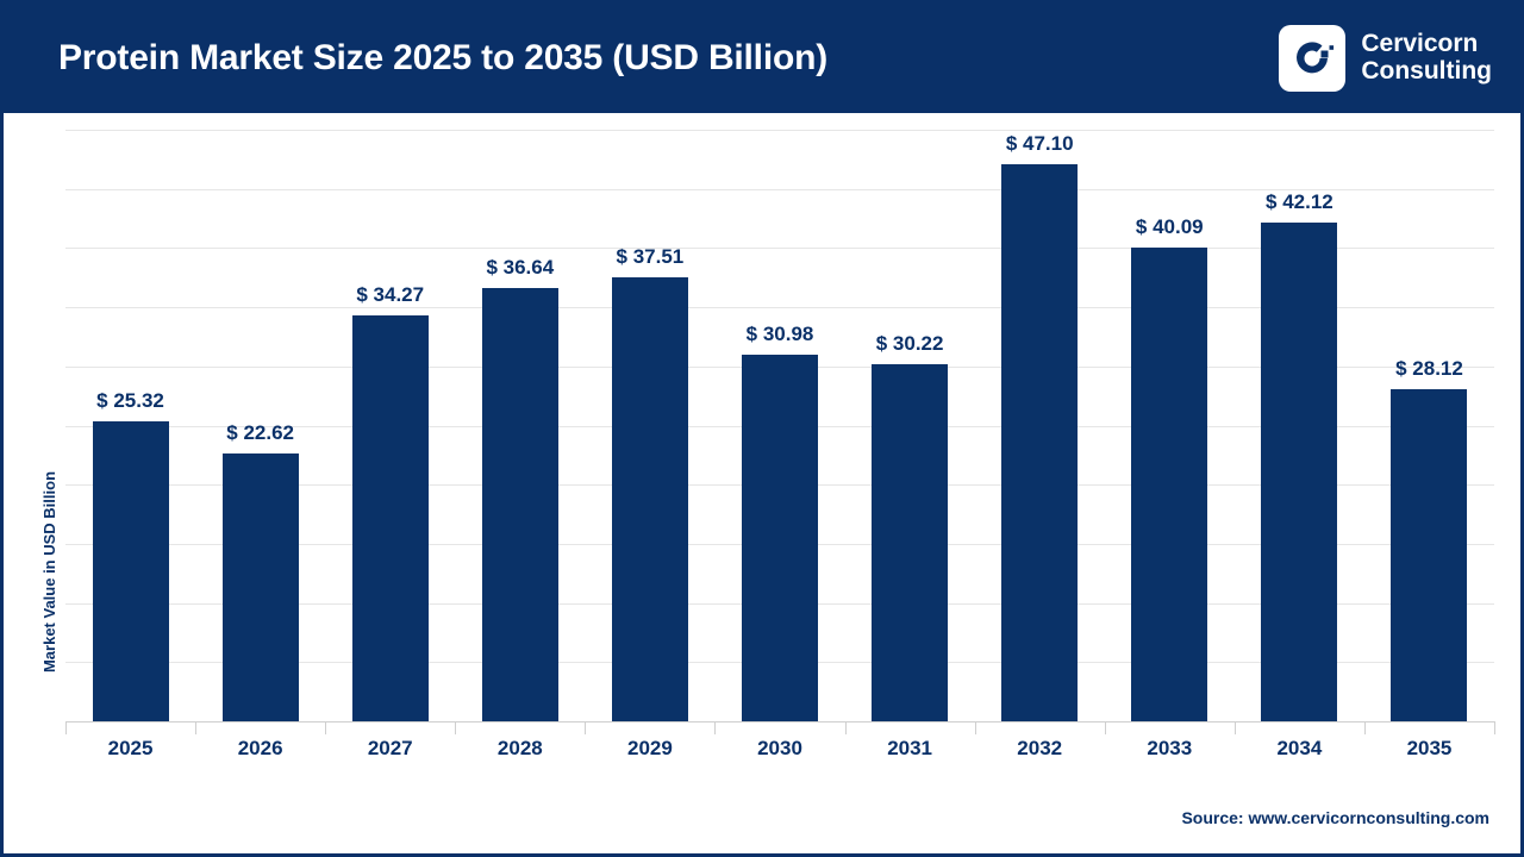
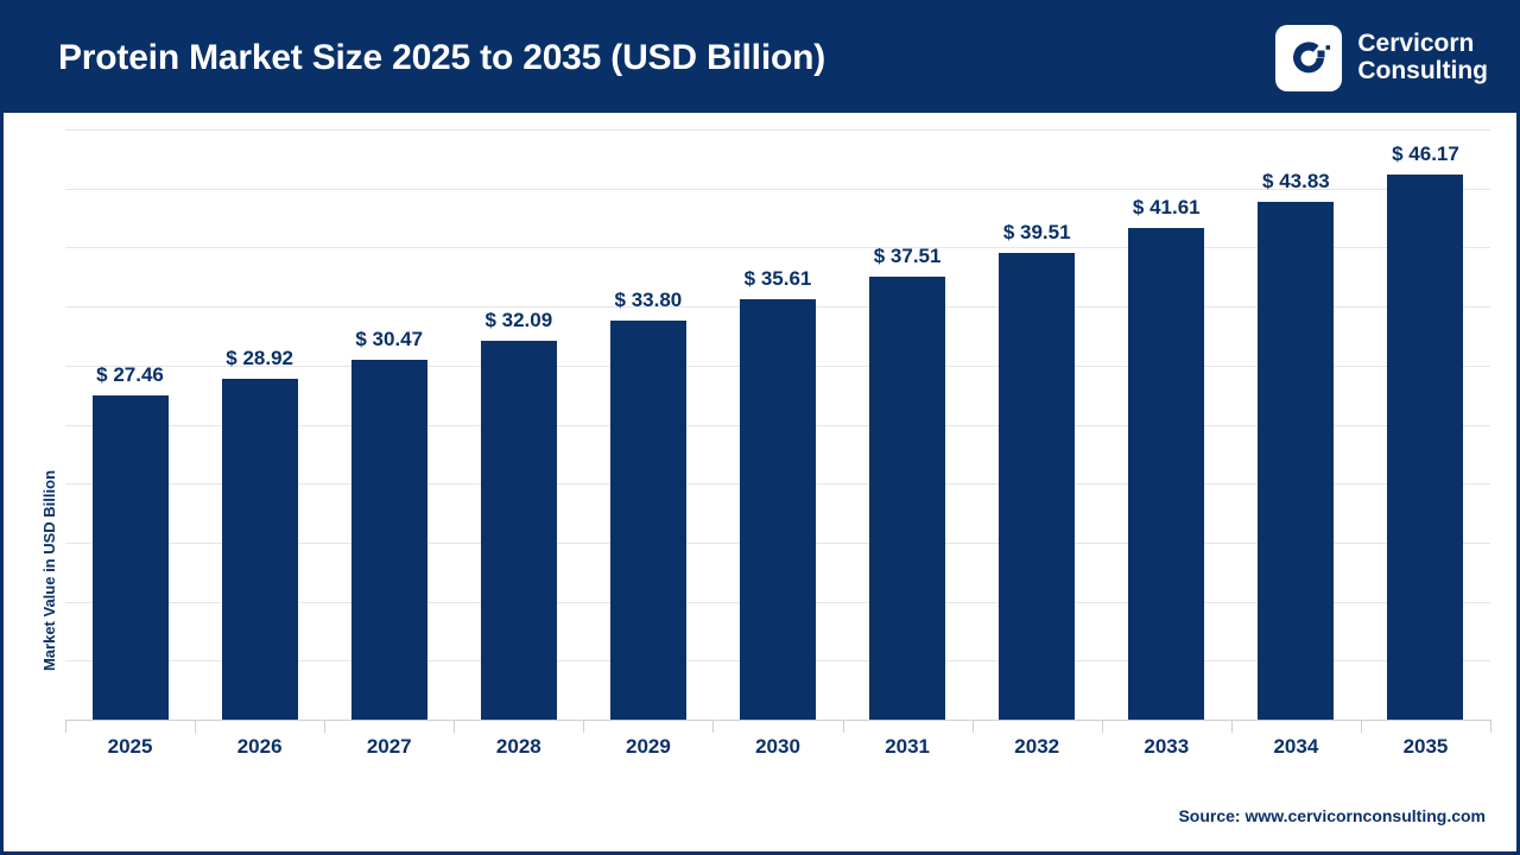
2025: 25.32 -> 27.46
2026: 22.62 -> 28.92
2027: 34.27 -> 30.47
2028: 36.64 -> 32.09
2029: 37.51 -> 33.80
2030: 30.98 -> 35.61
2031: 30.22 -> 37.51
2032: 47.10 -> 39.51
2033: 40.09 -> 41.61
2034: 42.12 -> 43.83
2035: 28.12 -> 46.17
